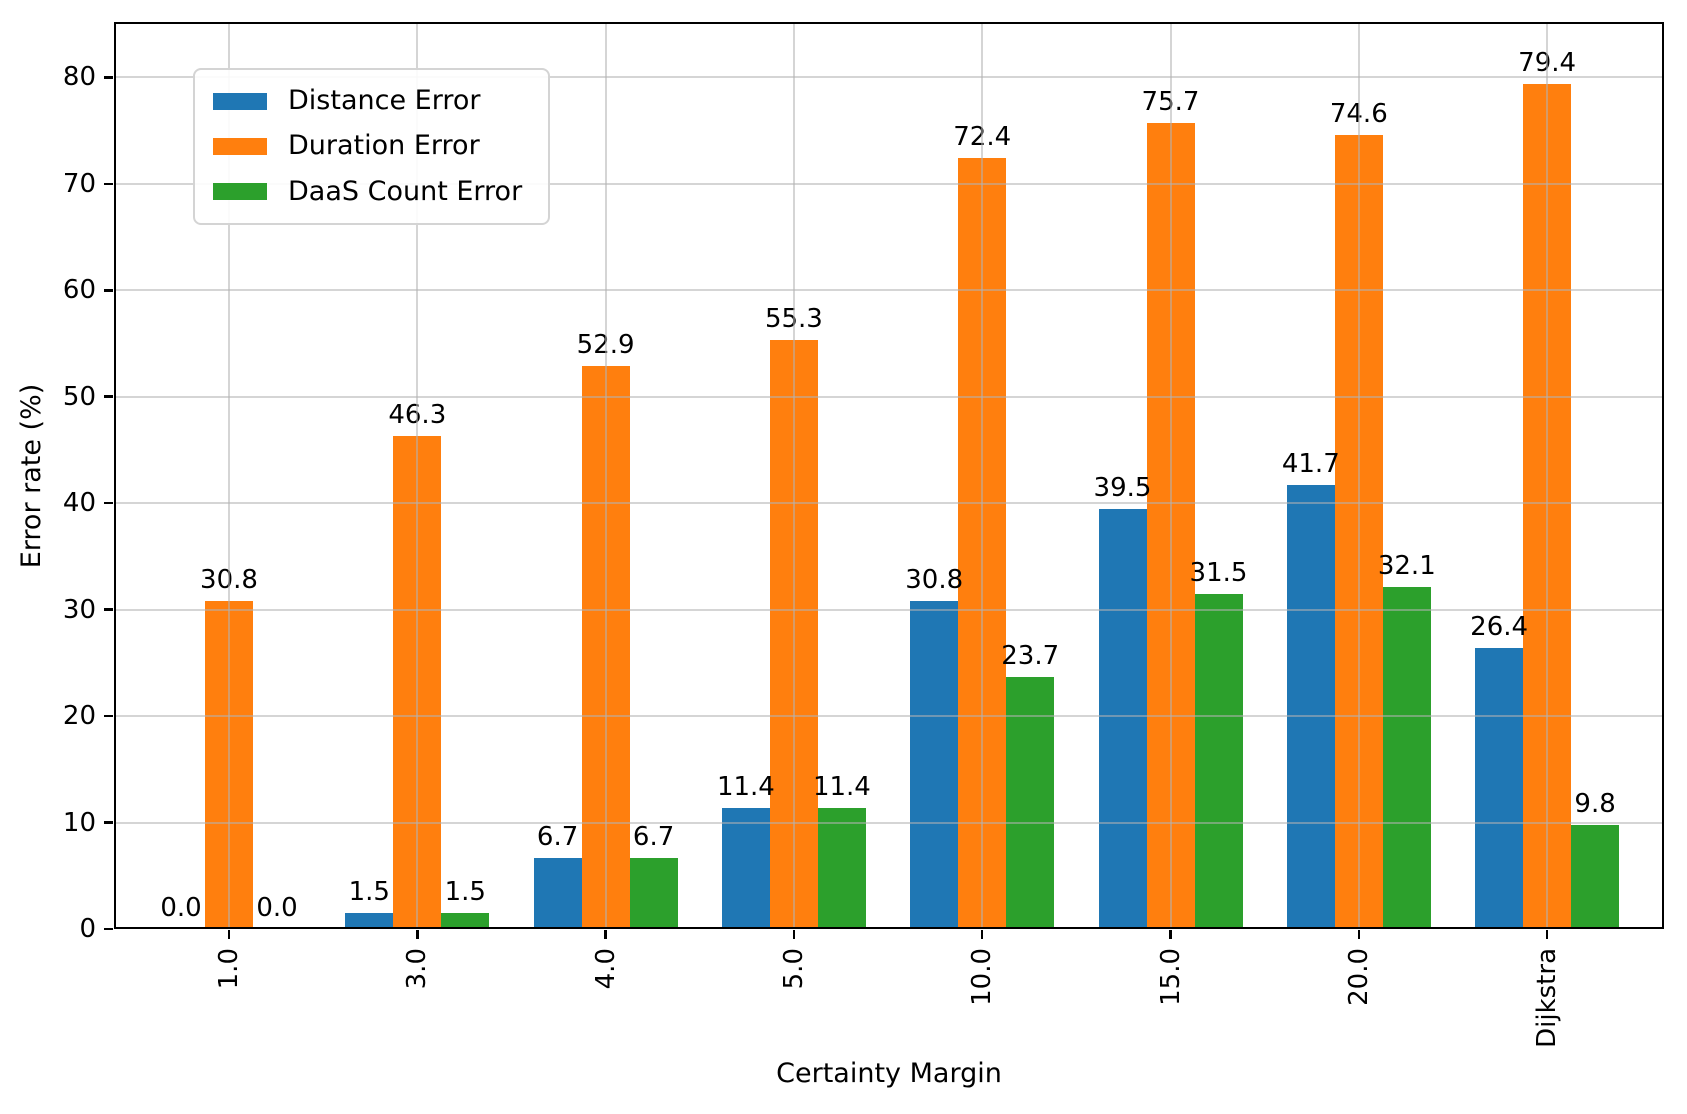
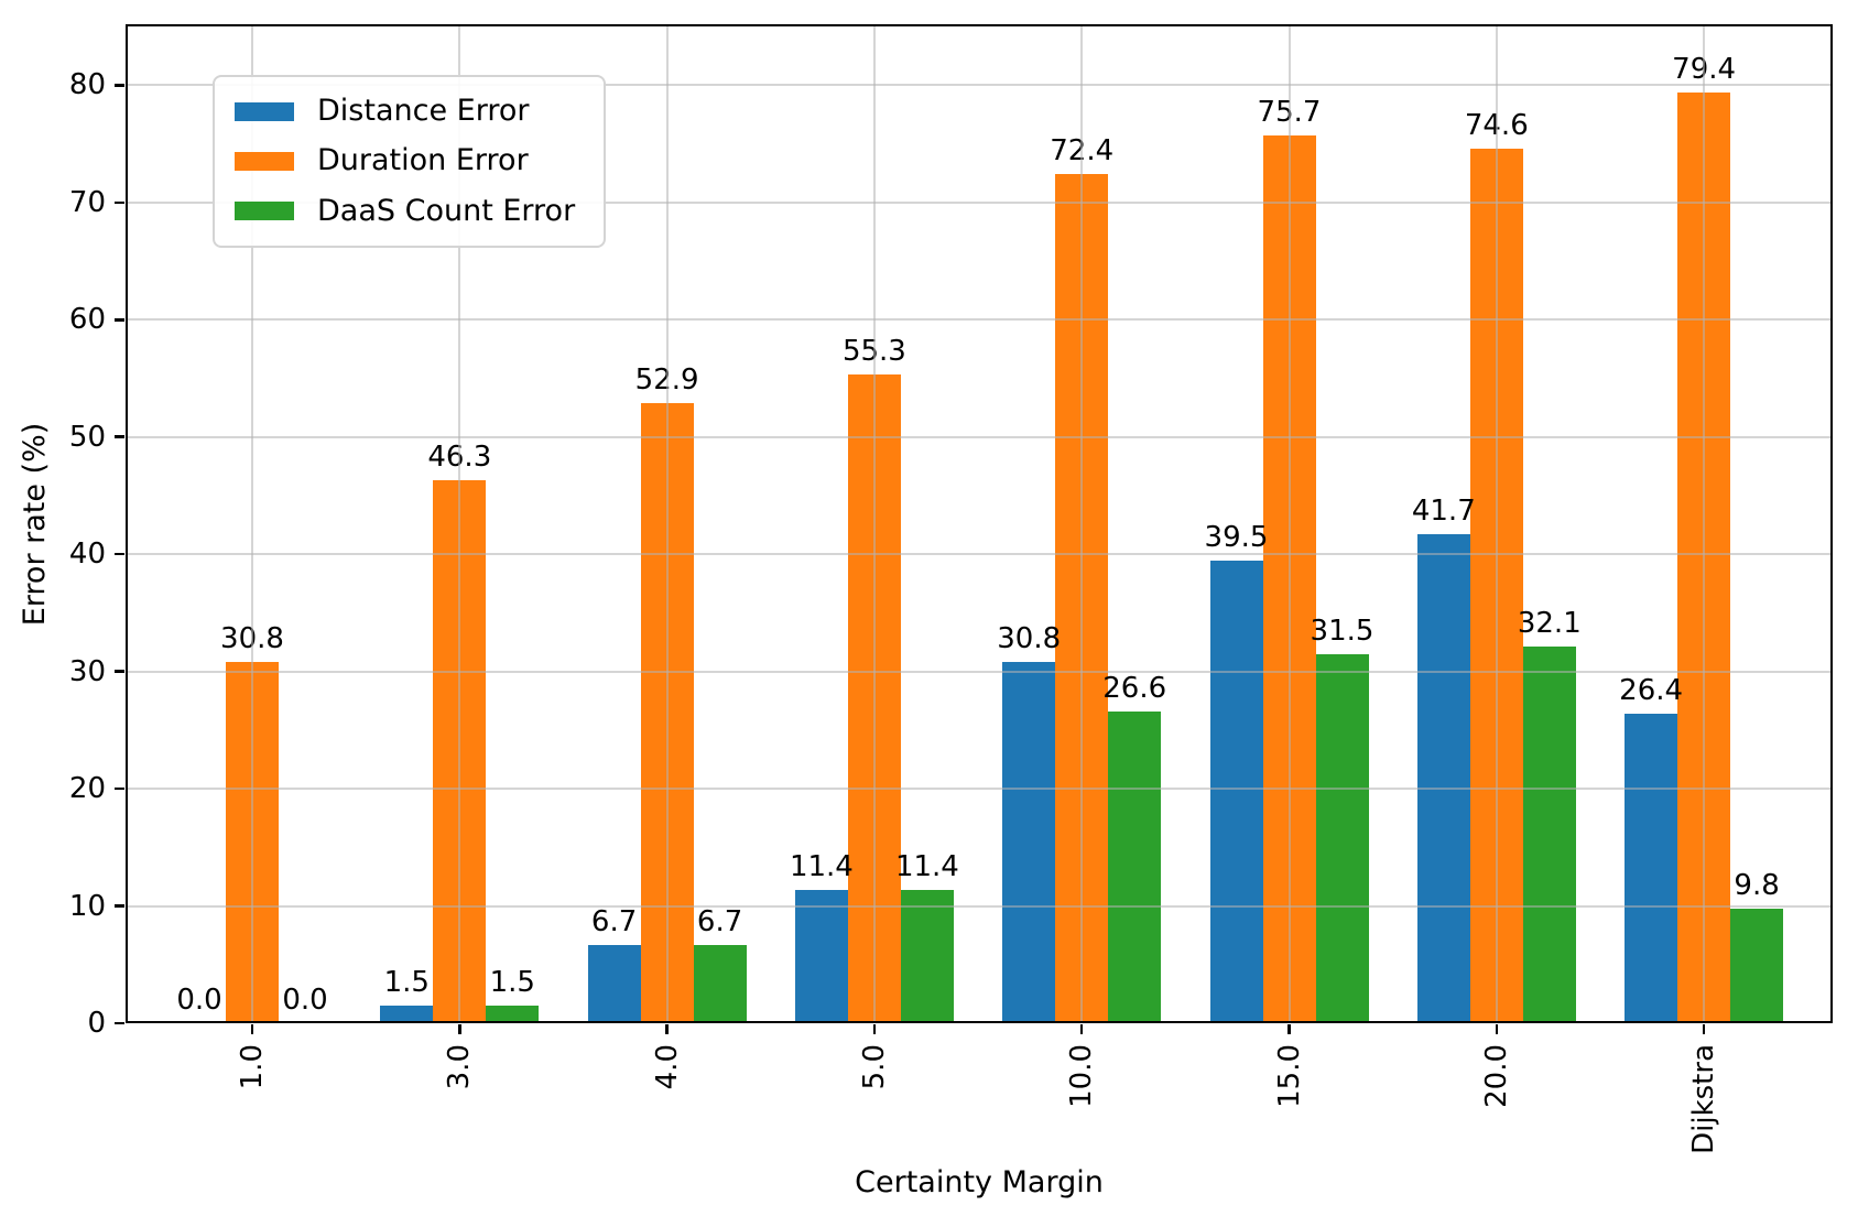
DaaS Count Error/10.0: 23.7 -> 26.6
